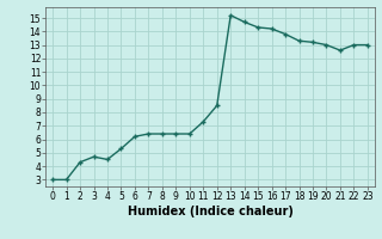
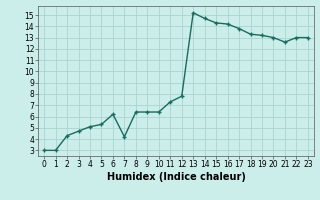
4: 4.5 -> 5.1
7: 6.4 -> 4.2
12: 8.5 -> 7.8
